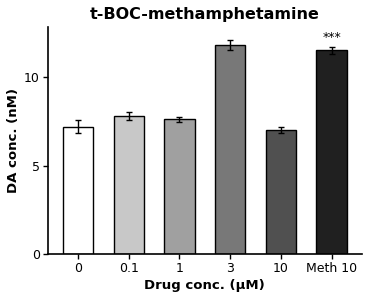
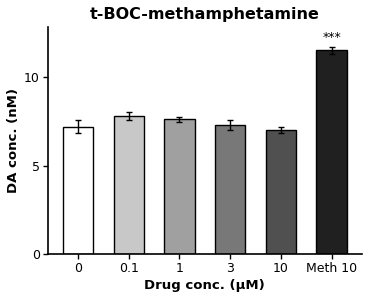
3: 11.8 -> 7.3
